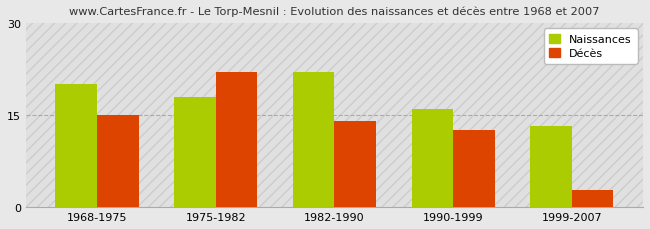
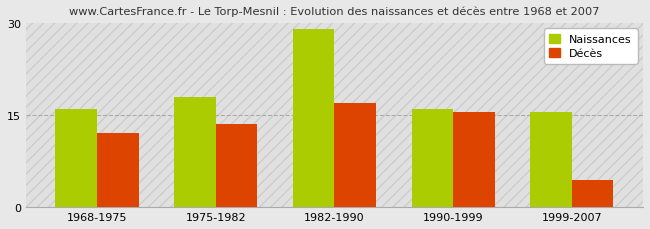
Naissances/1968-1975: 20.0 -> 16.0
Décès/1968-1975: 15.0 -> 12.0
Décès/1975-1982: 22.0 -> 13.5
Naissances/1982-1990: 22.0 -> 29.0
Décès/1982-1990: 14.0 -> 17.0
Décès/1990-1999: 12.6 -> 15.5
Naissances/1999-2007: 13.2 -> 15.5
Décès/1999-2007: 2.8 -> 4.5
